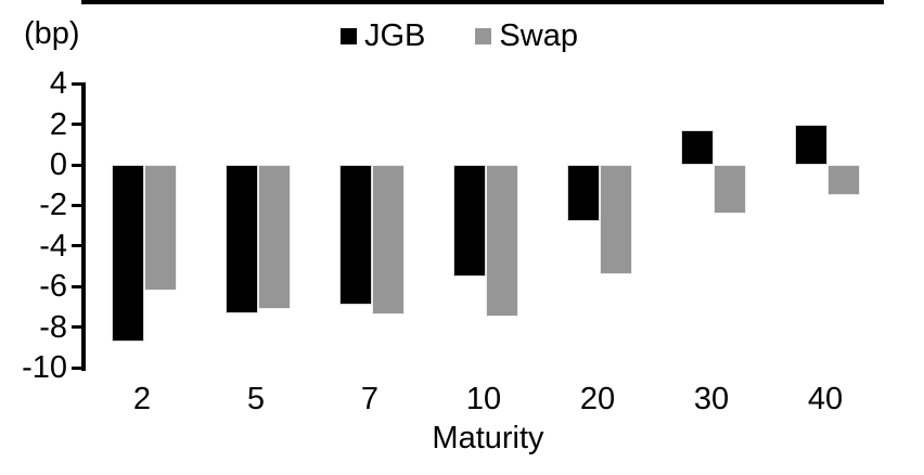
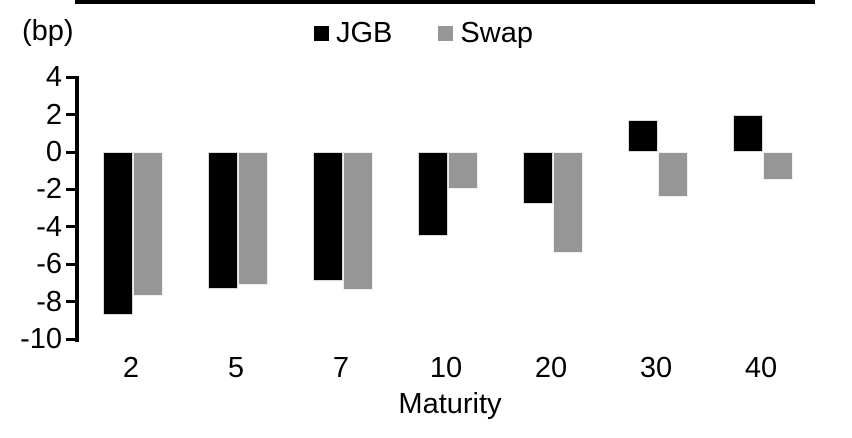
Swap/2: -6.2 -> -7.7
JGB/10: -5.5 -> -4.5
Swap/10: -7.5 -> -2.0
